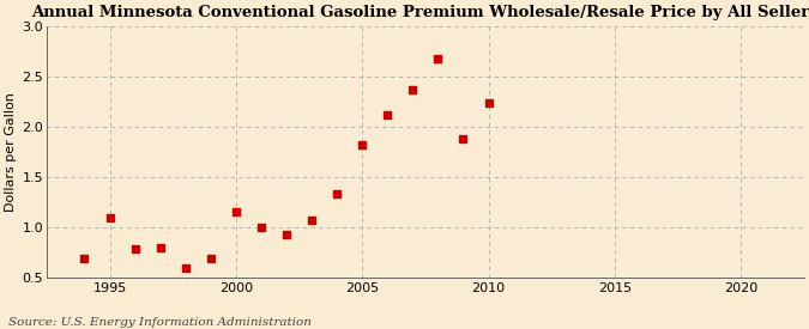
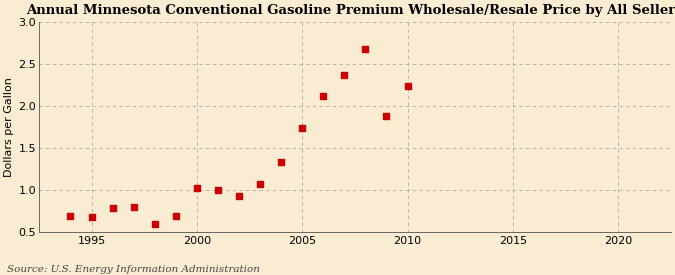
1995: 1.10 -> 0.68
2000: 1.16 -> 1.02
2005: 1.82 -> 1.74
